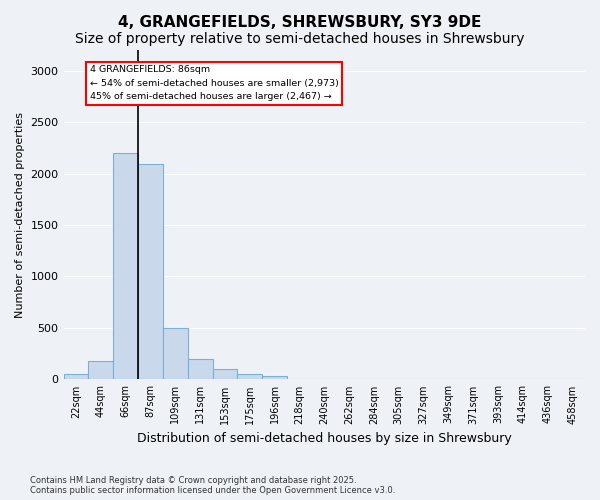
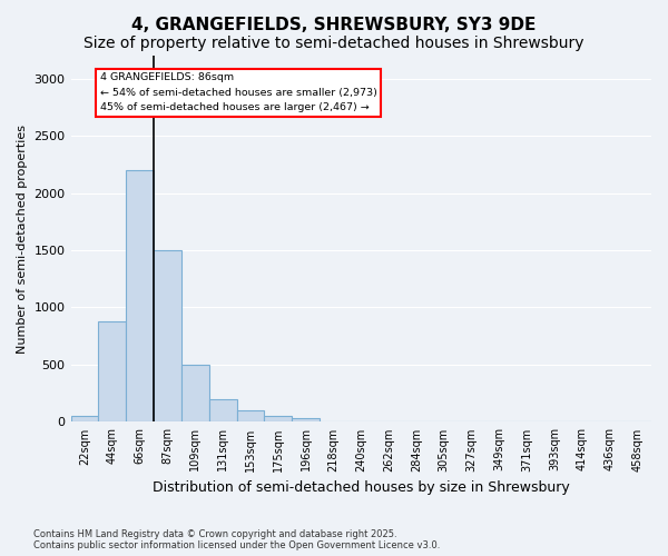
44sqm: 180 -> 880
87sqm: 2090 -> 1500
